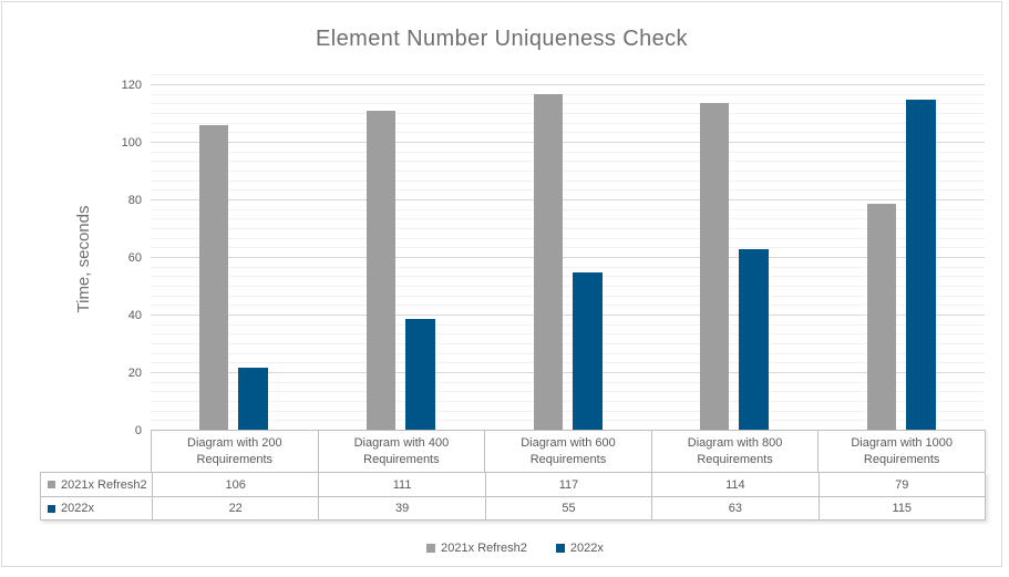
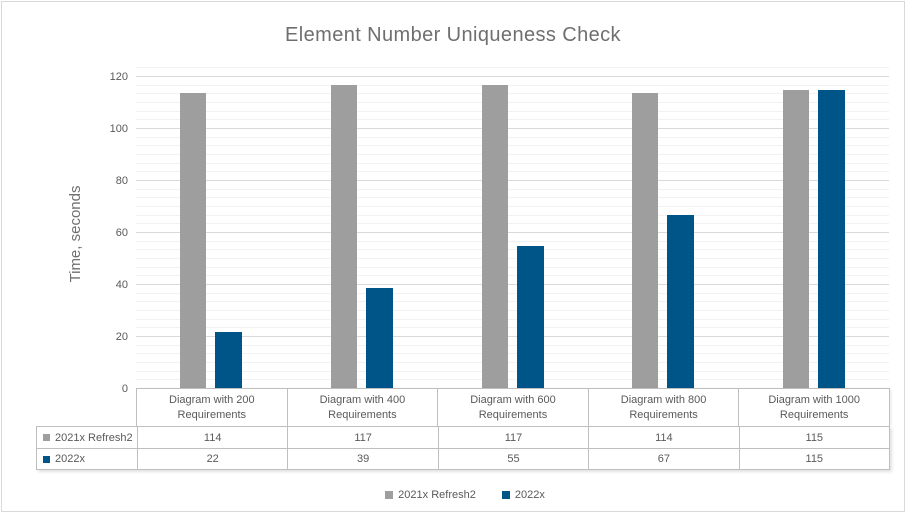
2021x Refresh2/Diagram with 200 Requirements: 106 -> 114
2021x Refresh2/Diagram with 400 Requirements: 111 -> 117
2022x/Diagram with 800 Requirements: 63 -> 67
2021x Refresh2/Diagram with 1000 Requirements: 79 -> 115
